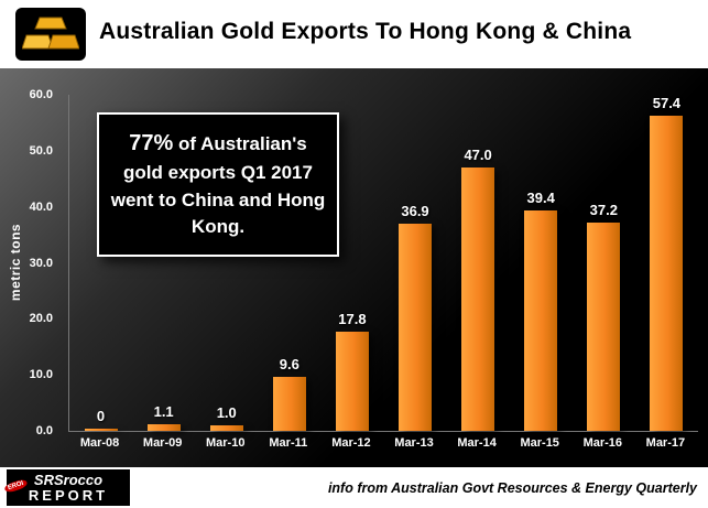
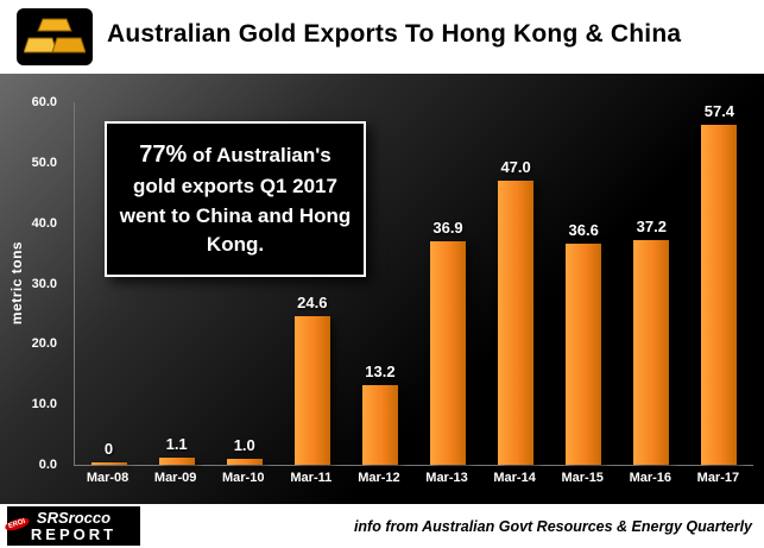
Mar-11: 9.6 -> 24.6
Mar-12: 17.8 -> 13.2
Mar-15: 39.4 -> 36.6
